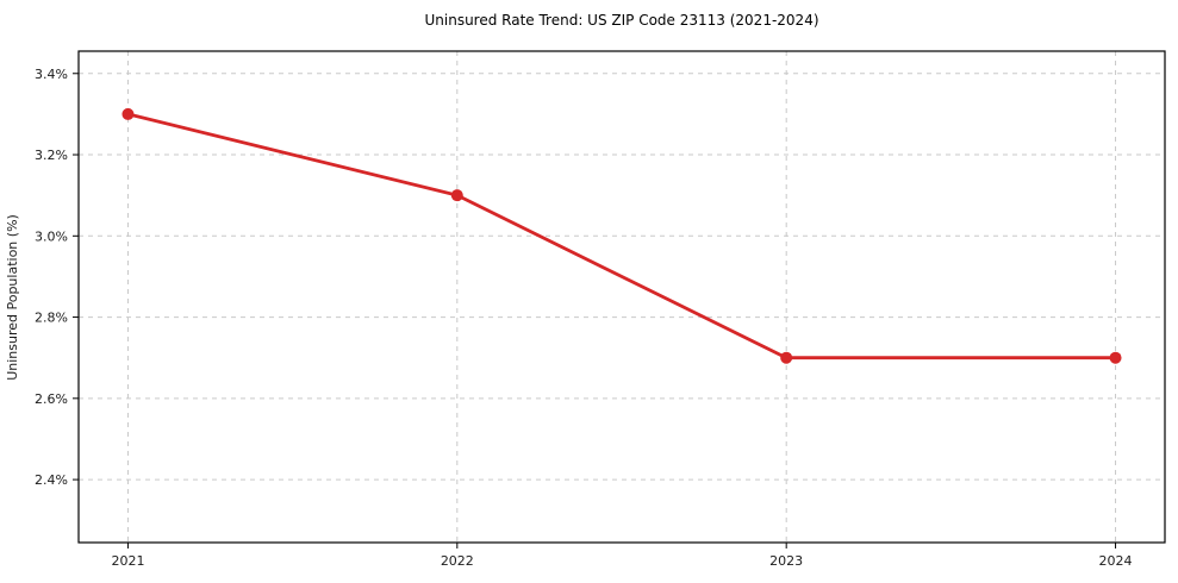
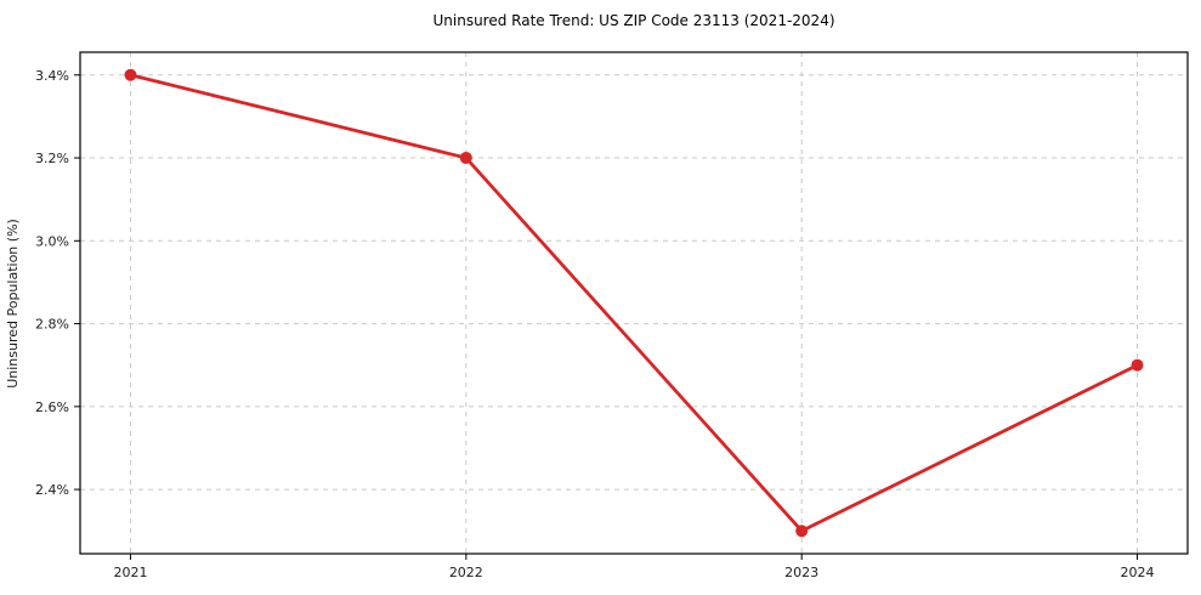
2021: 3.3% -> 3.4%
2022: 3.1% -> 3.2%
2023: 2.7% -> 2.3%
